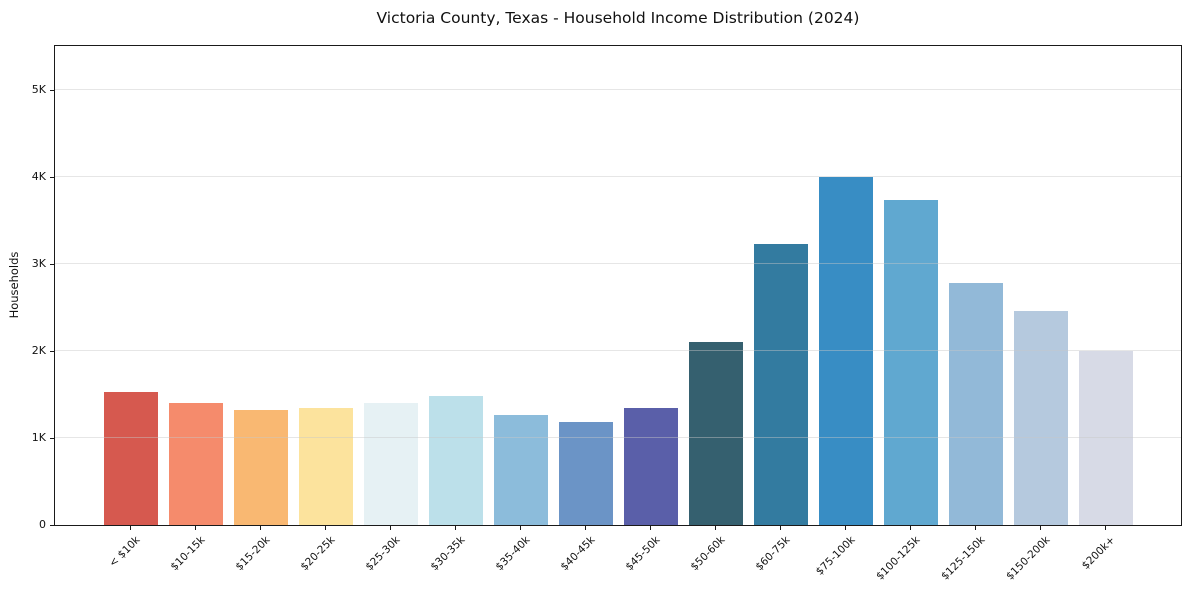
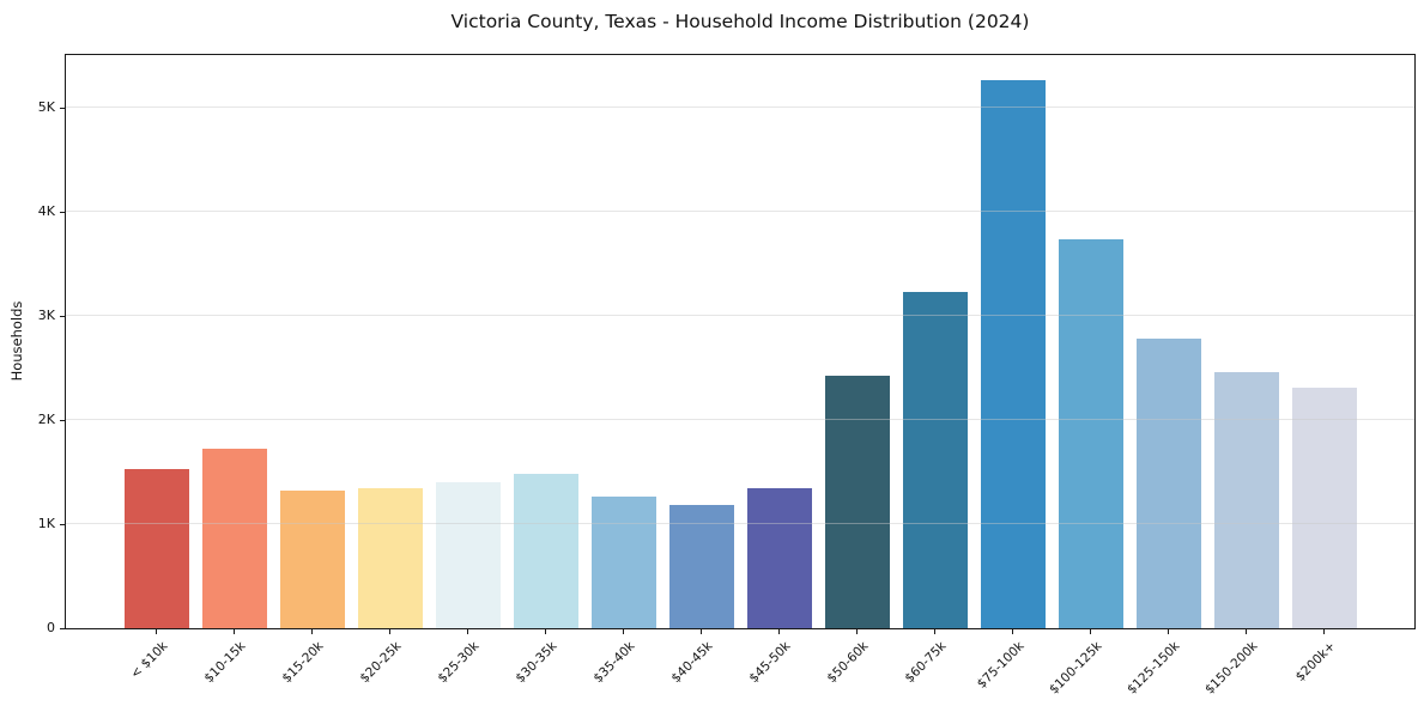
$10-15k: 1.4K -> 1.7K
$50-60k: 2.1K -> 2.4K
$75-100k: 4.0K -> 5.3K
$200k+: 2.0K -> 2.3K
